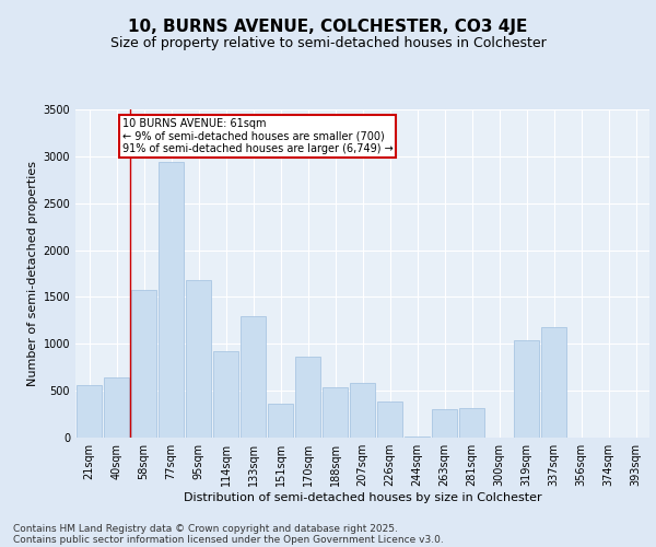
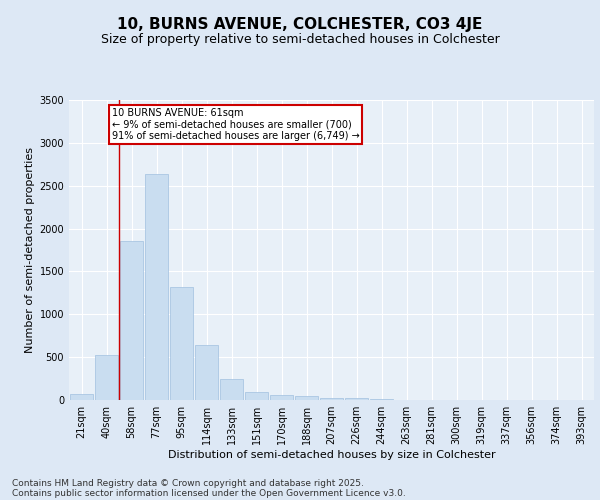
21sqm: 560 -> 60
40sqm: 640 -> 520
58sqm: 1580 -> 1860
77sqm: 2940 -> 2640
95sqm: 1680 -> 1320
114sqm: 920 -> 640
133sqm: 1300 -> 240
151sqm: 360 -> 100
170sqm: 860 -> 60
188sqm: 540 -> 40
207sqm: 580 -> 30
226sqm: 380 -> 20
263sqm: 300 -> 0
281sqm: 320 -> 0
319sqm: 1040 -> 0
337sqm: 1180 -> 0
